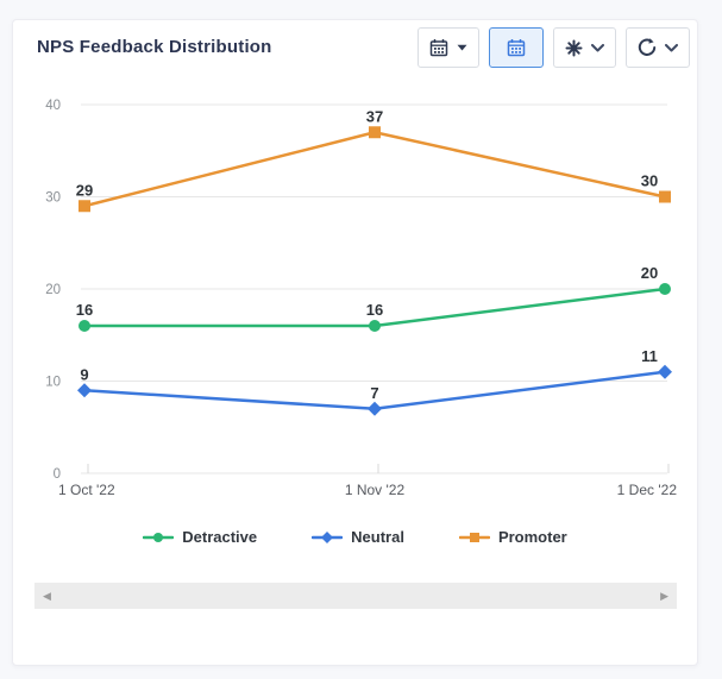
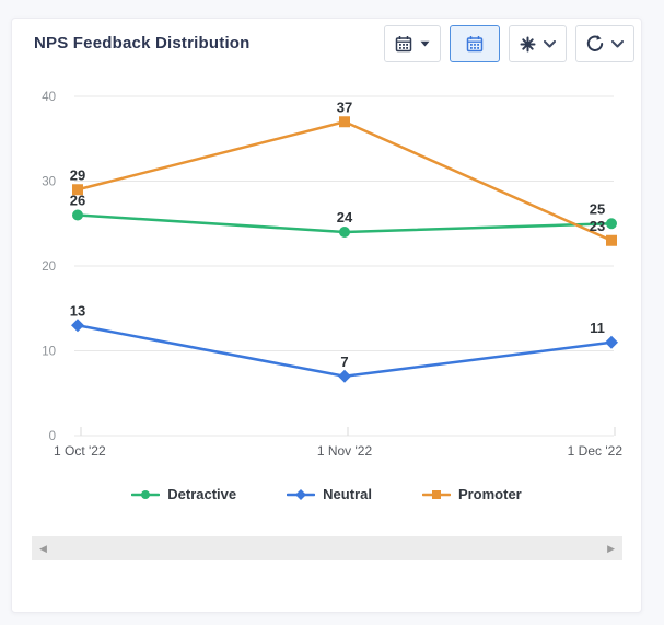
Detractive/1 Oct '22: 16 -> 26
Neutral/1 Oct '22: 9 -> 13
Detractive/1 Nov '22: 16 -> 24
Detractive/1 Dec '22: 20 -> 25
Promoter/1 Dec '22: 30 -> 23
